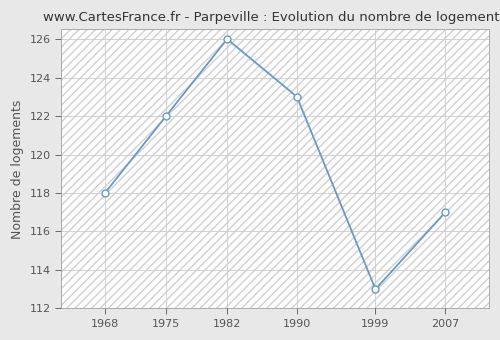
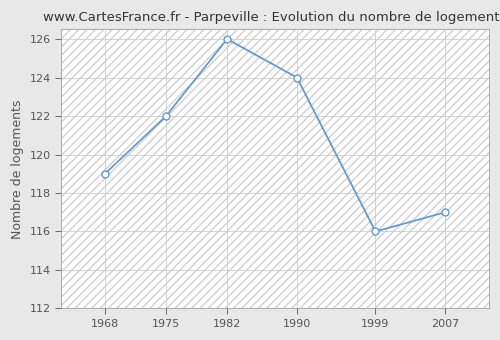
1968: 118 -> 119
1990: 123 -> 124
1999: 113 -> 116
